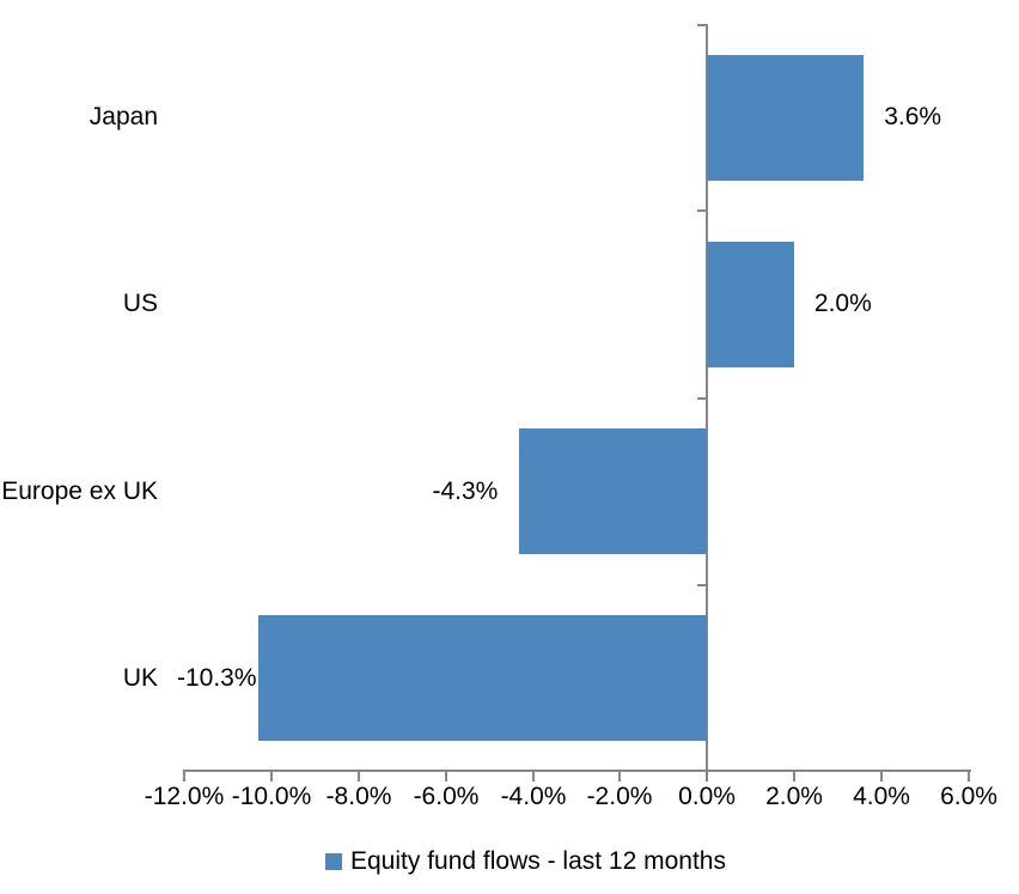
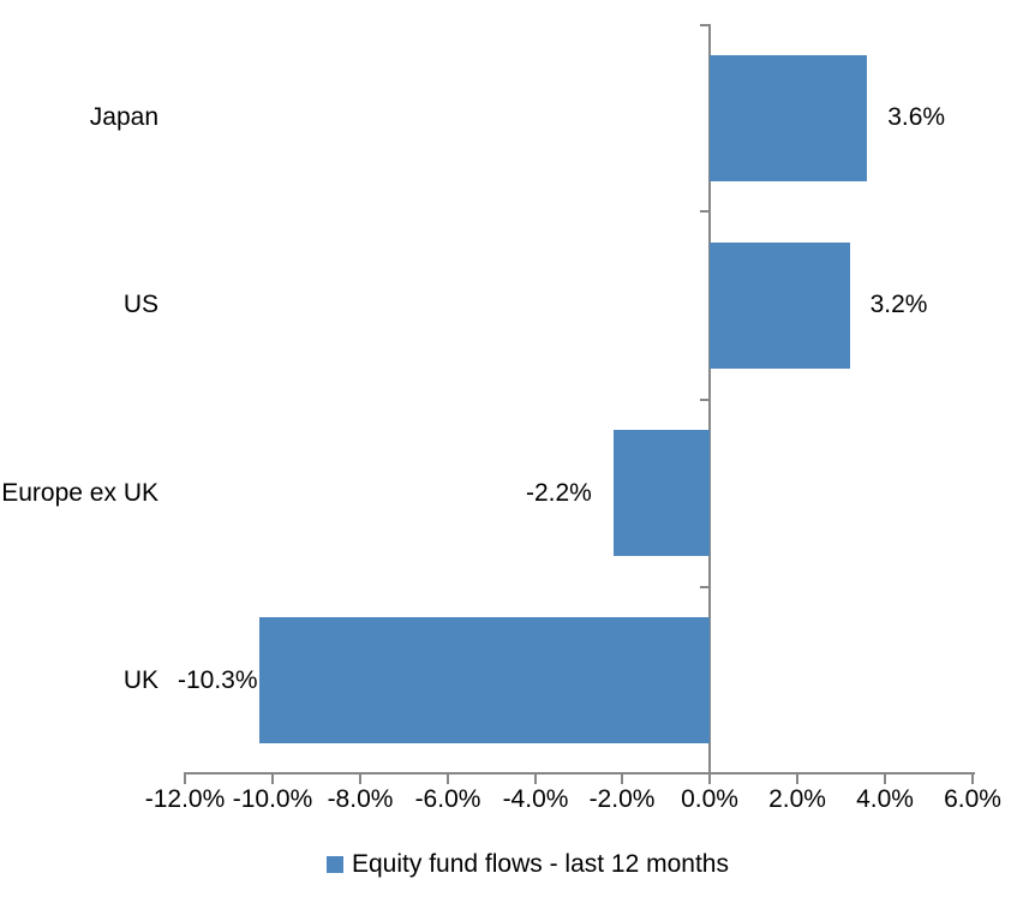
US: 2.0% -> 3.2%
Europe ex UK: -4.3% -> -2.2%
